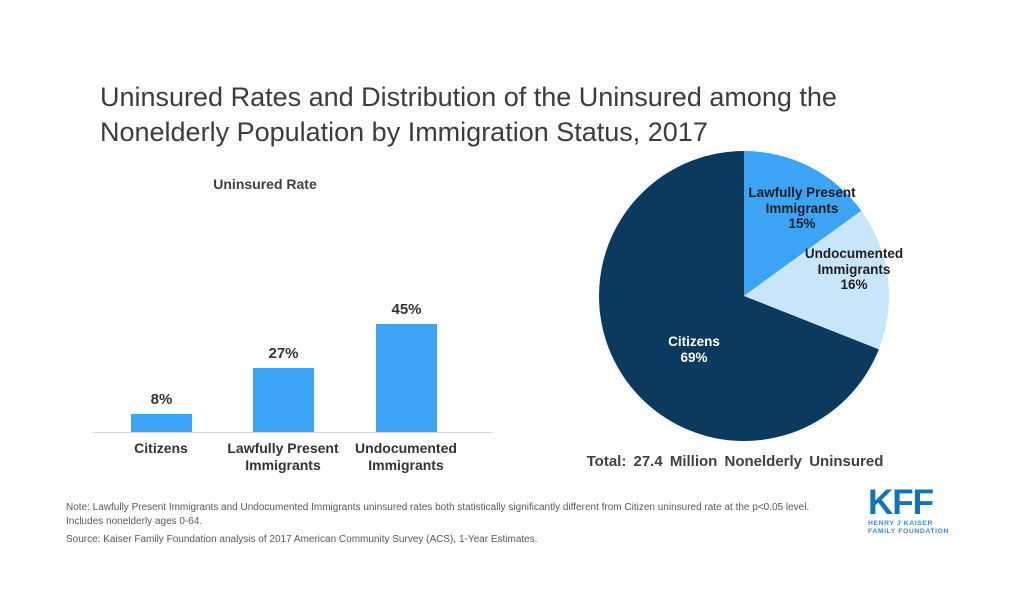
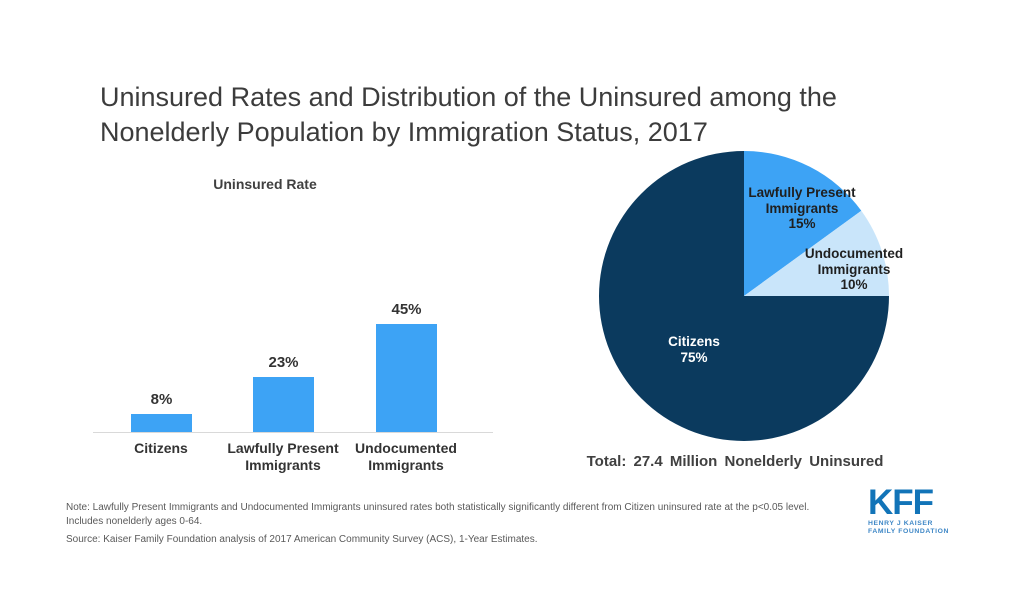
Uninsured Rate/Lawfully Present Immigrants: 27% -> 23%
Total: 27.4 Million Nonelderly Uninsured/Undocumented Immigrants: 16% -> 10%
Total: 27.4 Million Nonelderly Uninsured/Citizens: 69% -> 75%
